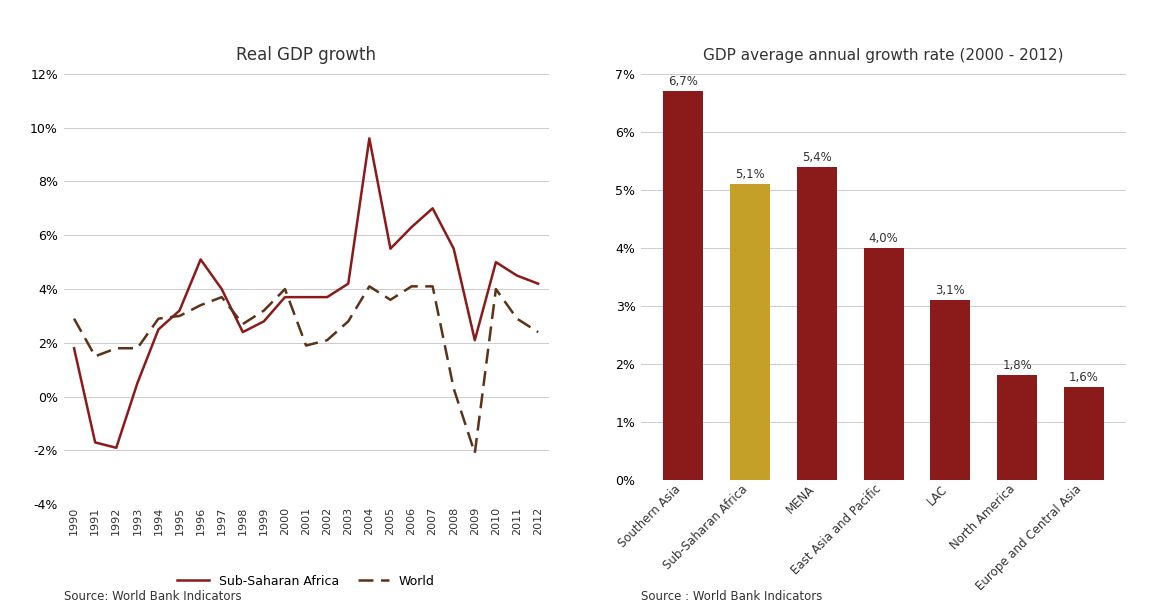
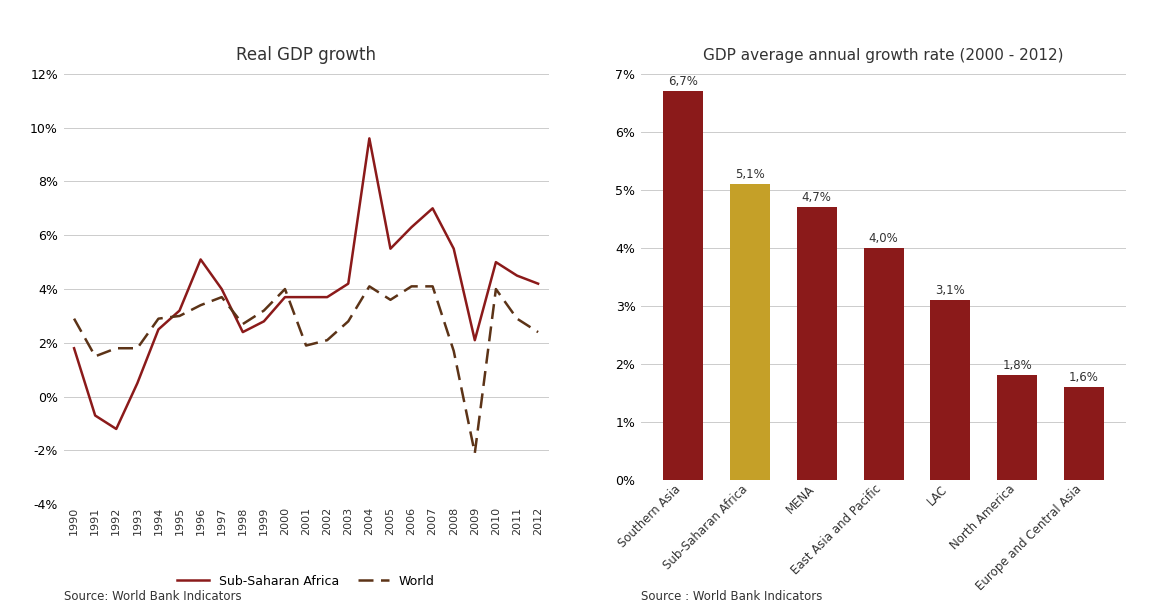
Real GDP growth/Sub-Saharan Africa/1991: -1.7% -> -0.7%
Real GDP growth/Sub-Saharan Africa/1992: -1.9% -> -1.2%
Real GDP growth/World/2008: 0.3% -> 1.7%
GDP average annual growth rate (2000 - 2012)/MENA: 5,4% -> 4,7%
